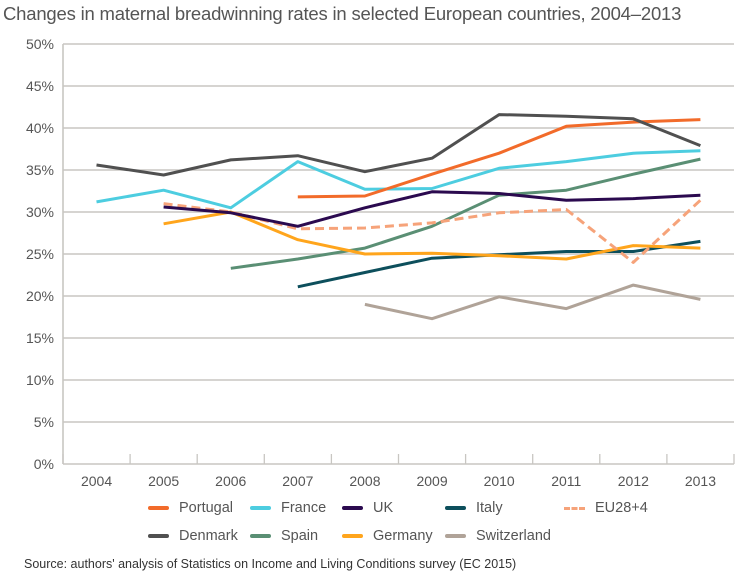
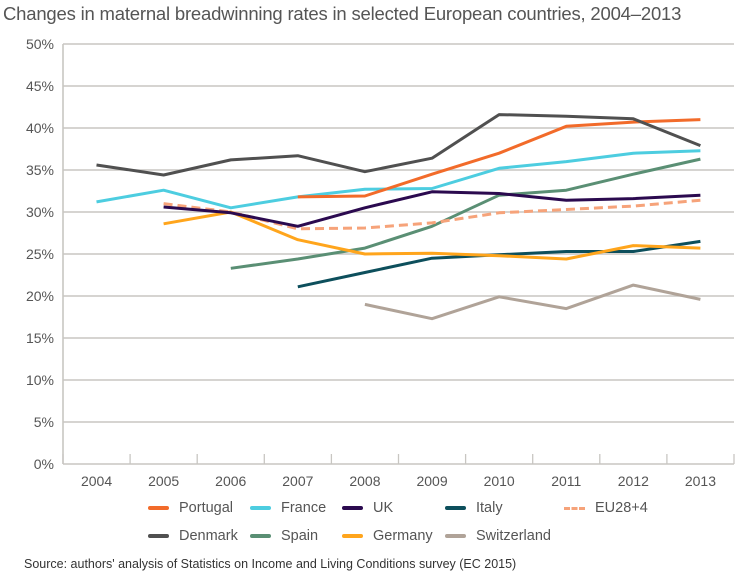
France/2007: 36% -> 32%
EU28+4/2012: 24% -> 31%
